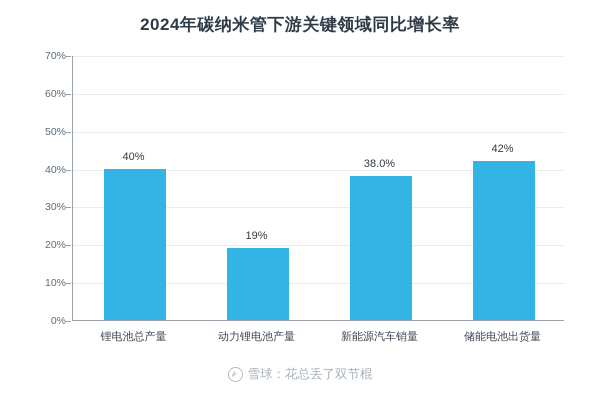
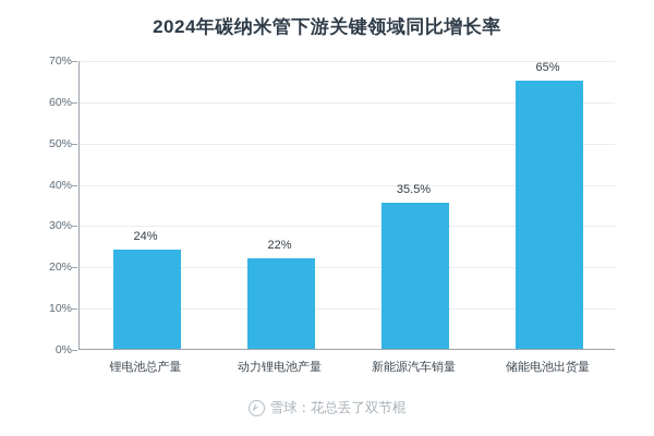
锂电池总产量: 40% -> 24%
动力锂电池产量: 19% -> 22%
新能源汽车销量: 38.0% -> 35.5%
储能电池出货量: 42% -> 65%
